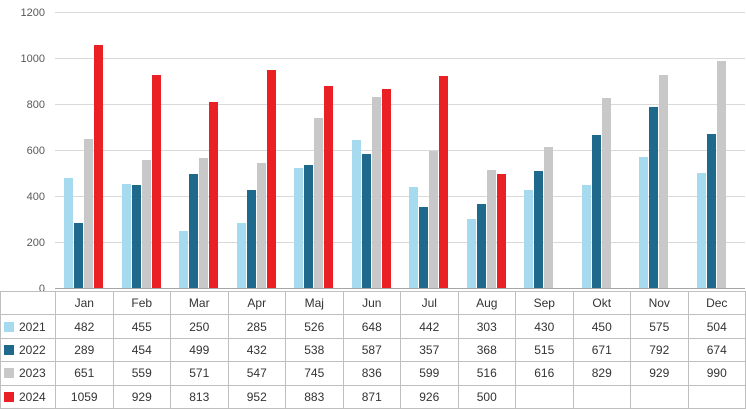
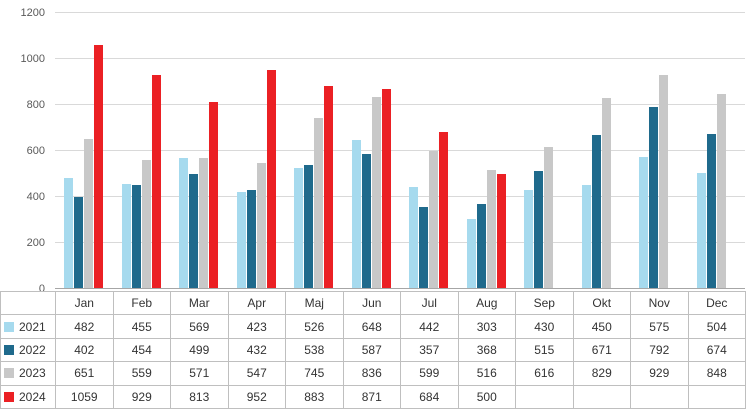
2022/Jan: 289 -> 402
2021/Mar: 250 -> 569
2021/Apr: 285 -> 423
2024/Jul: 926 -> 684
2023/Dec: 990 -> 848
